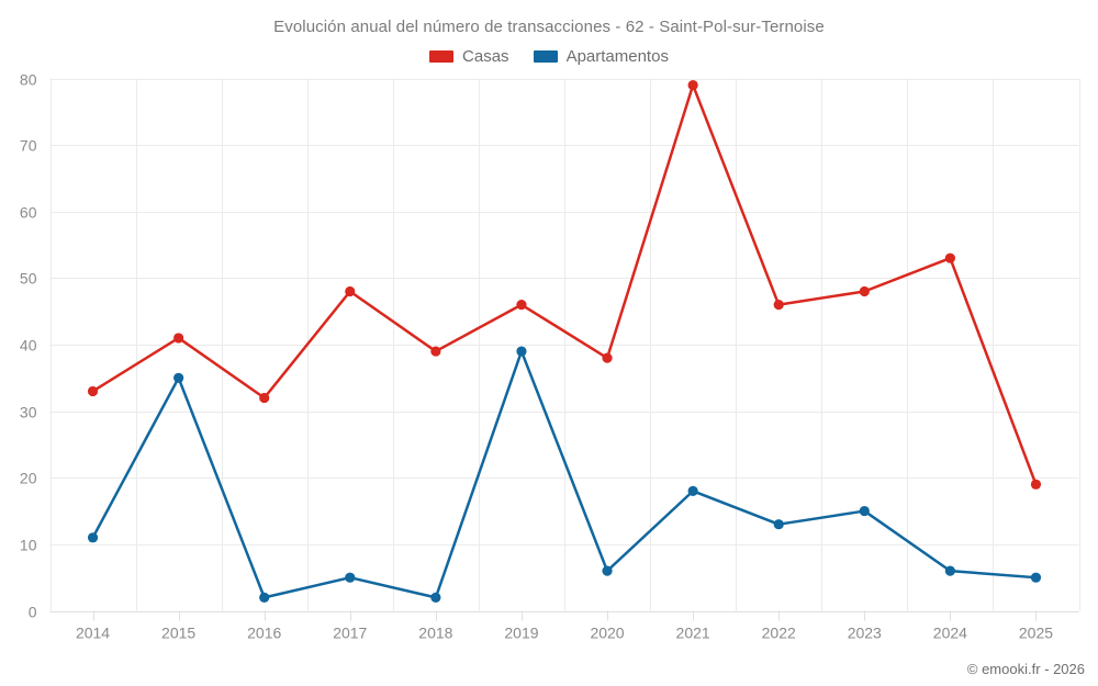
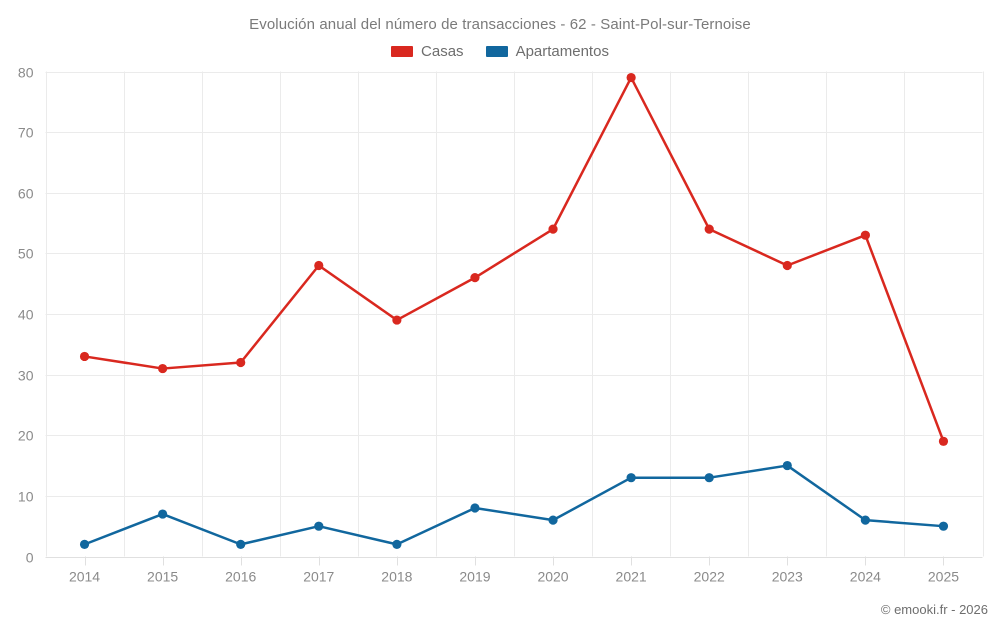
Apartamentos/2014: 11 -> 2
Casas/2015: 41 -> 31
Apartamentos/2015: 35 -> 7
Apartamentos/2019: 39 -> 8
Casas/2020: 38 -> 54
Apartamentos/2021: 18 -> 13
Casas/2022: 46 -> 54
